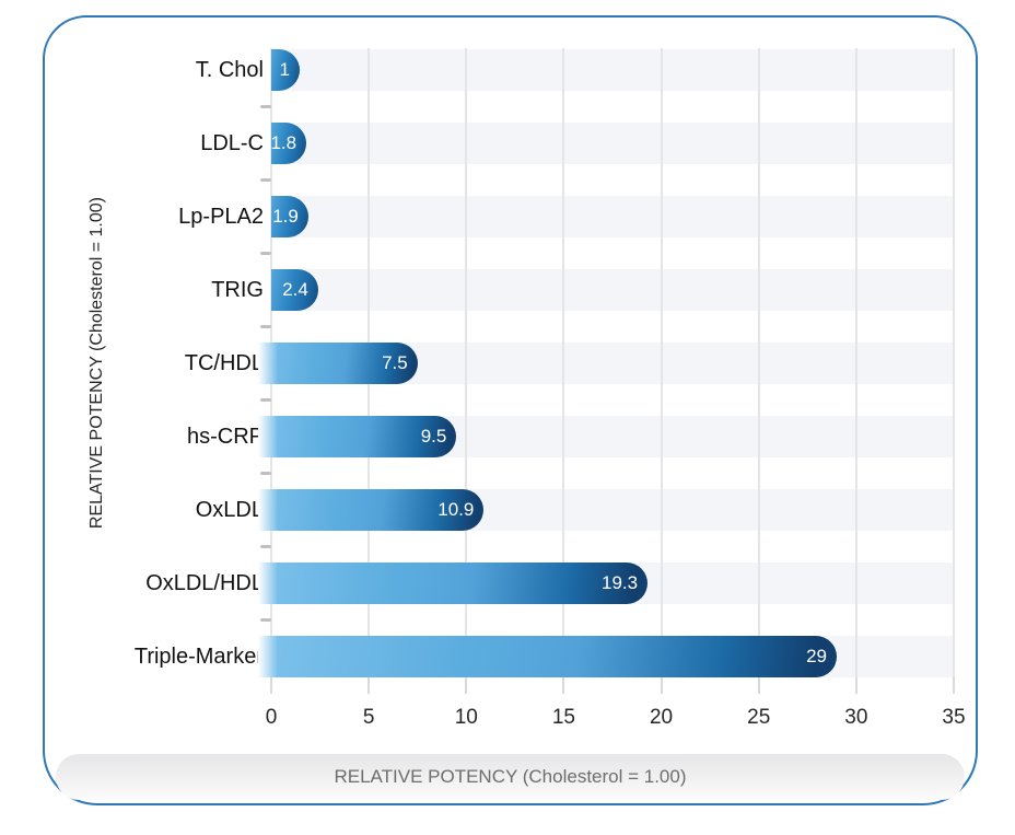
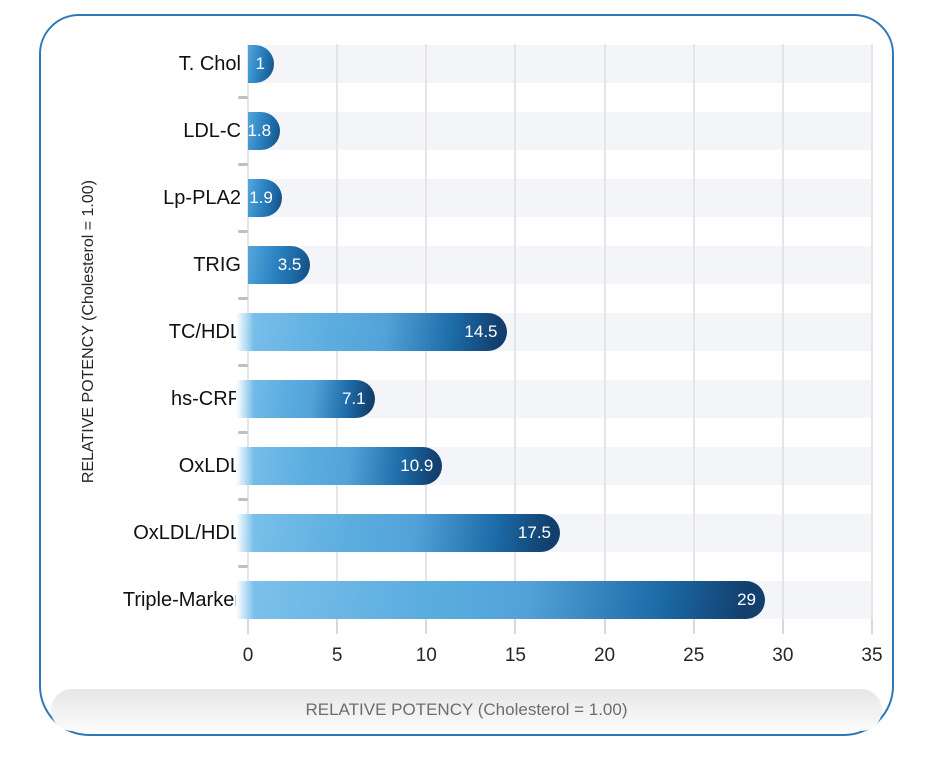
TRIG: 2.4 -> 3.5
TC/HDL: 7.5 -> 14.5
hs-CRP: 9.5 -> 7.1
OxLDL/HDL: 19.3 -> 17.5
